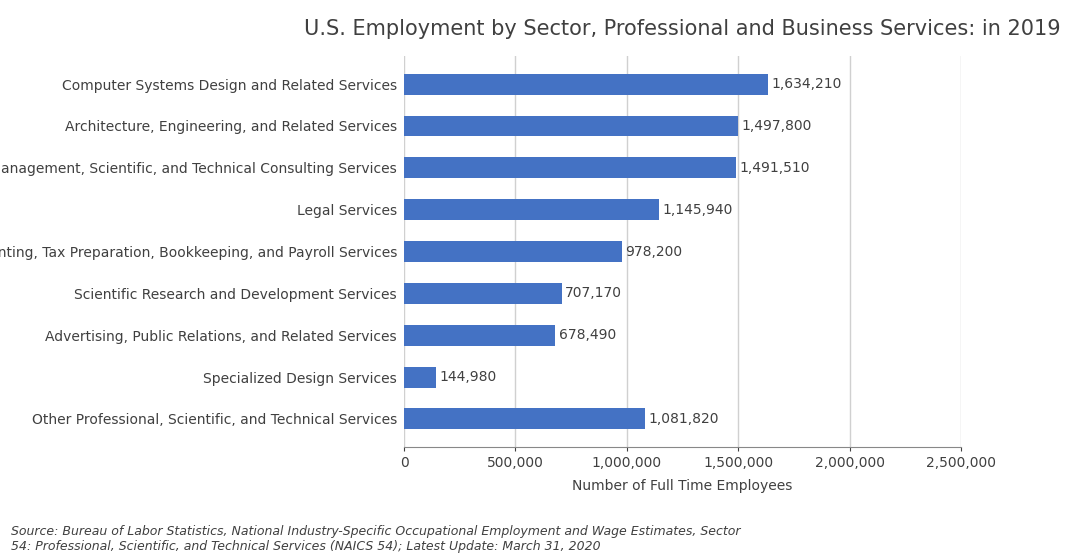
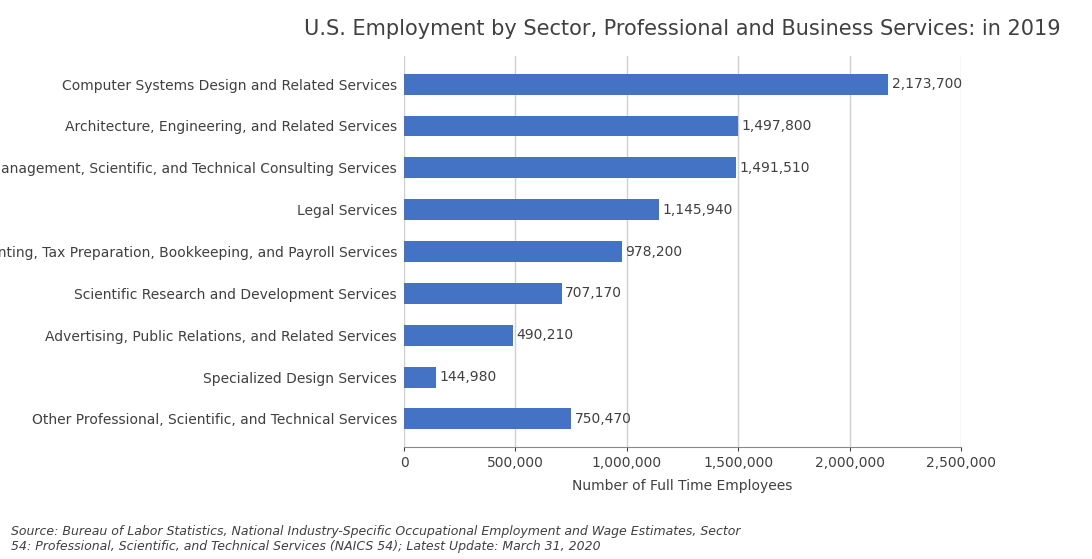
Computer Systems Design and Related Services: 1,634,210 -> 2,173,700
Advertising, Public Relations, and Related Services: 678,490 -> 490,210
Other Professional, Scientific, and Technical Services: 1,081,820 -> 750,470
